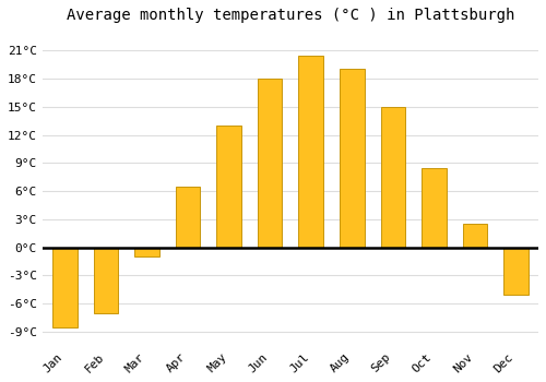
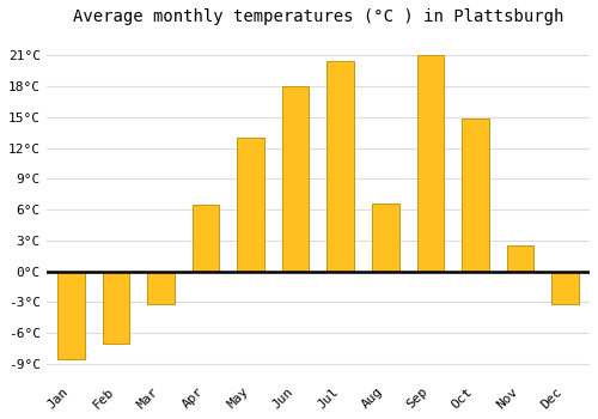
Mar: -1.0°C -> -3.2°C
Aug: 19.0°C -> 6.6°C
Sep: 15.0°C -> 21.0°C
Oct: 8.5°C -> 14.8°C
Dec: -5.0°C -> -3.2°C
